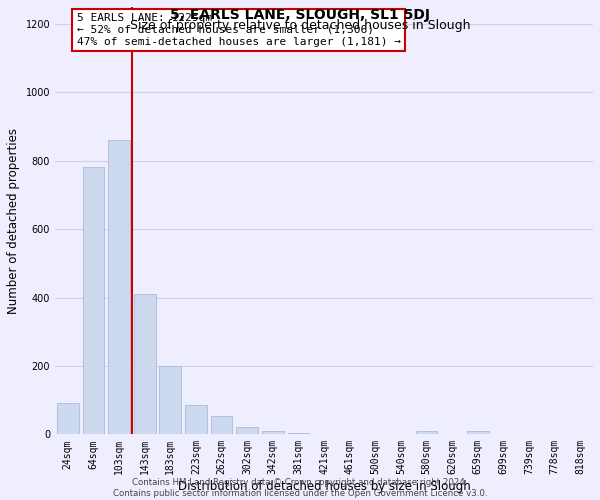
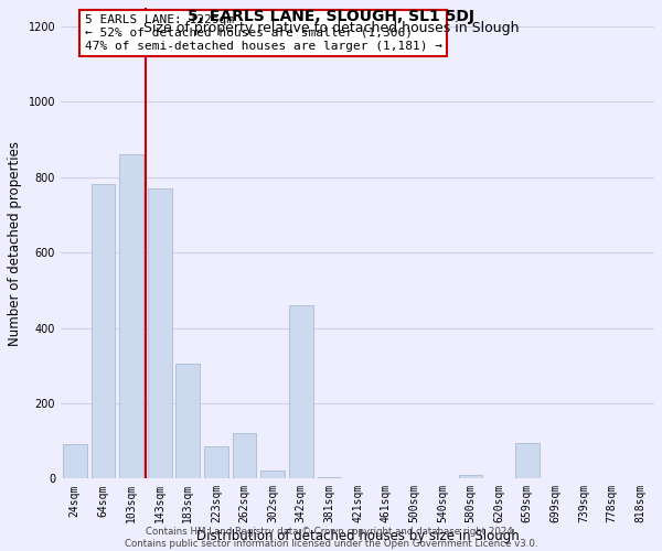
143sqm: 410 -> 770
183sqm: 200 -> 305
262sqm: 53 -> 120
342sqm: 10 -> 460
659sqm: 10 -> 95
